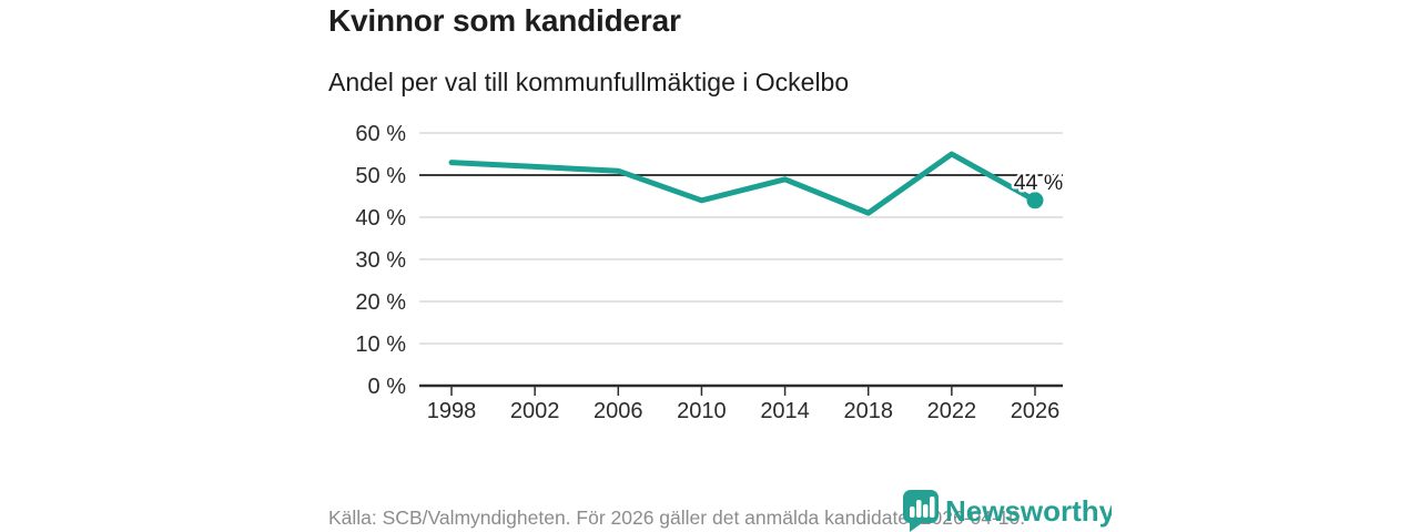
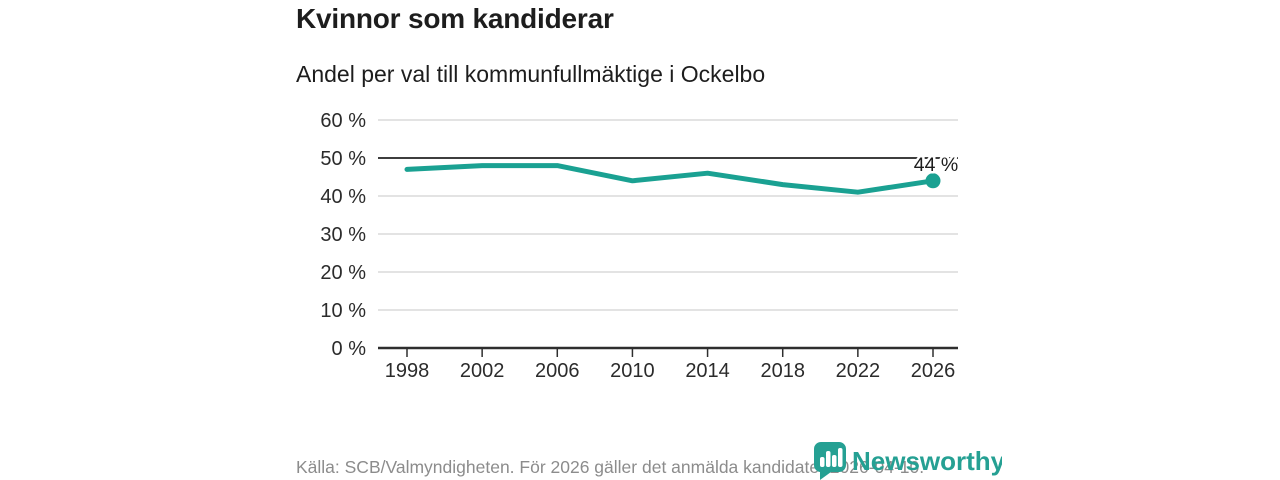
1998: 53% -> 47%
2002: 52% -> 48%
2006: 51% -> 48%
2014: 49% -> 46%
2018: 41% -> 43%
2022: 55% -> 41%
